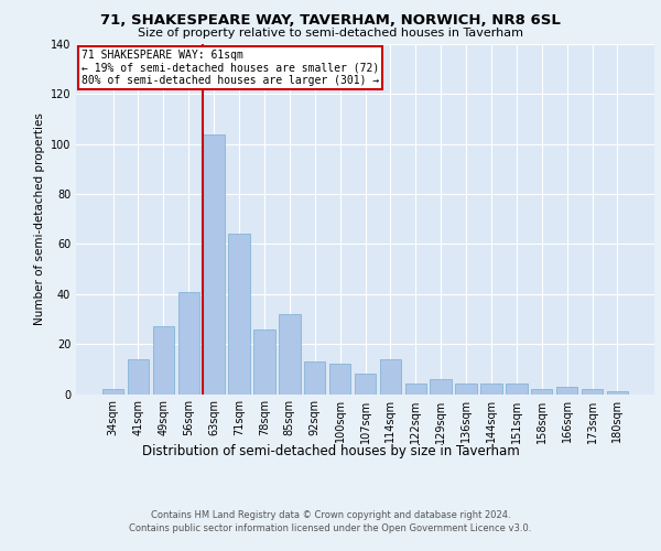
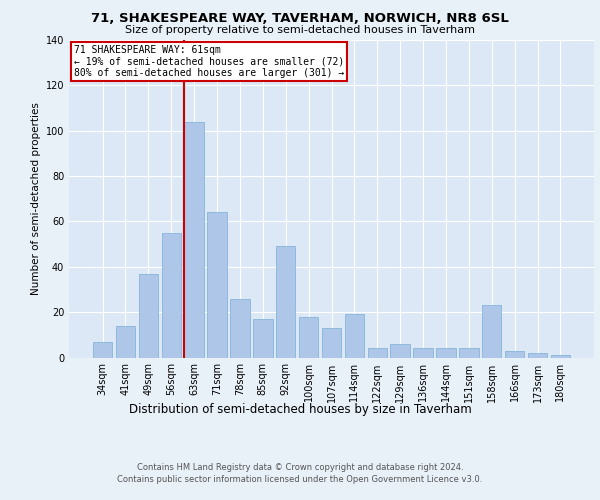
34sqm: 2 -> 7
49sqm: 27 -> 37
56sqm: 41 -> 55
85sqm: 32 -> 17
92sqm: 13 -> 49
100sqm: 12 -> 18
107sqm: 8 -> 13
114sqm: 14 -> 19
158sqm: 2 -> 23
